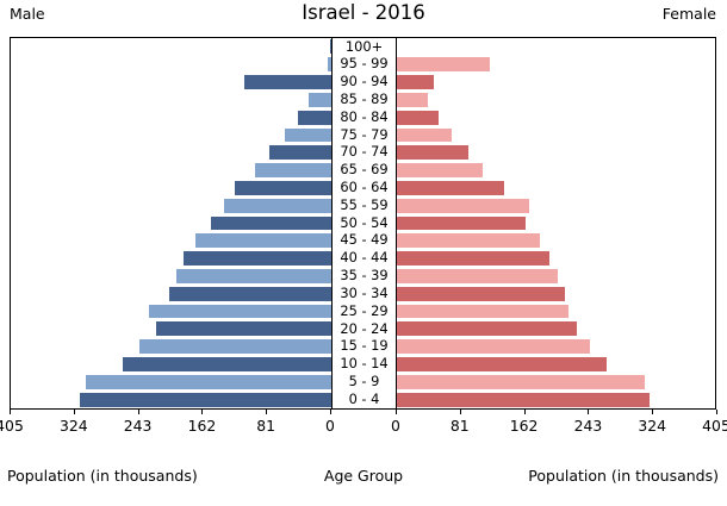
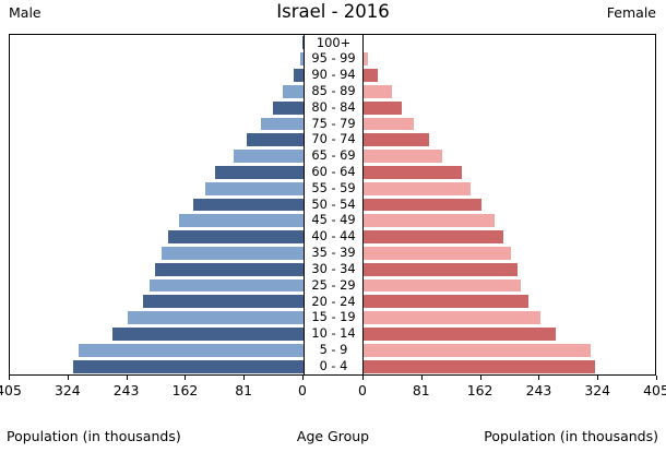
Female/95 - 99: 120 -> 10
Male/90 - 94: 110 -> 10
Female/90 - 94: 50 -> 20
Female/55 - 59: 170 -> 150
Male/25 - 29: 230 -> 210
